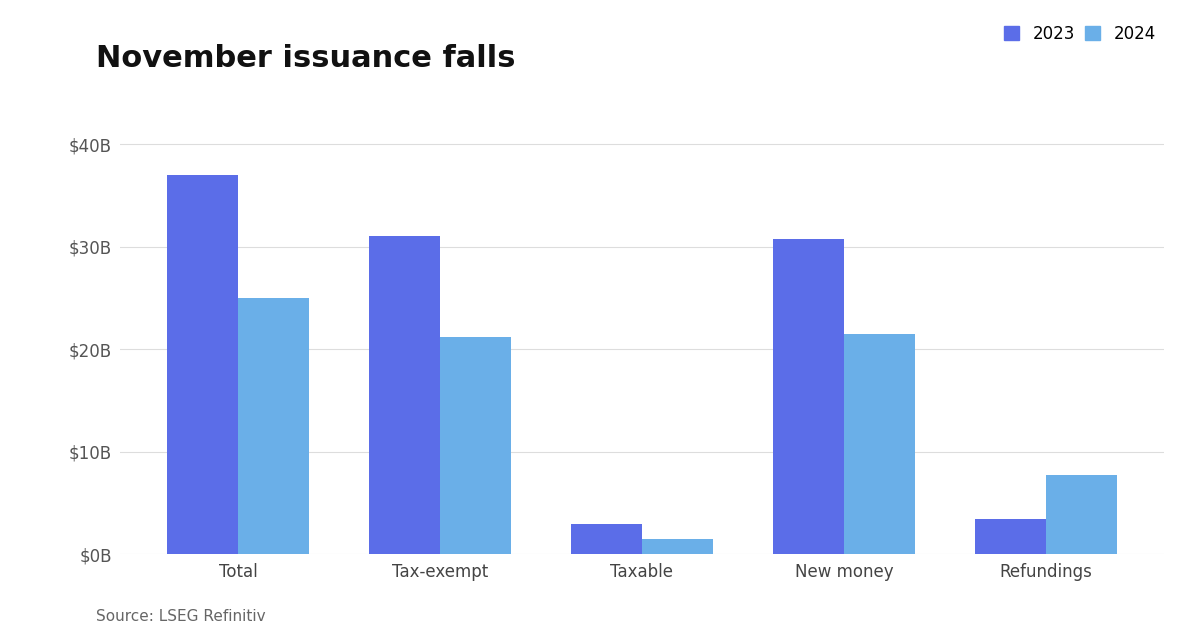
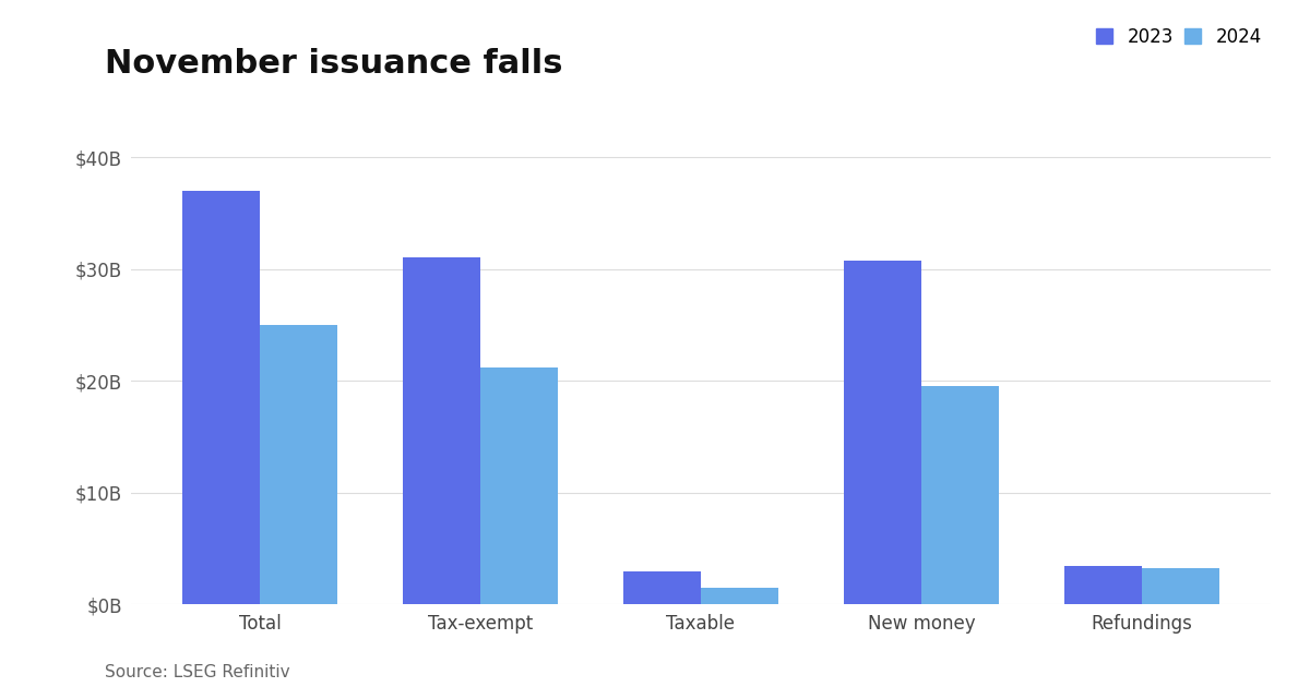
2024/New money: $21.5B -> $19.5B
2024/Refundings: $7.7B -> $3.3B
